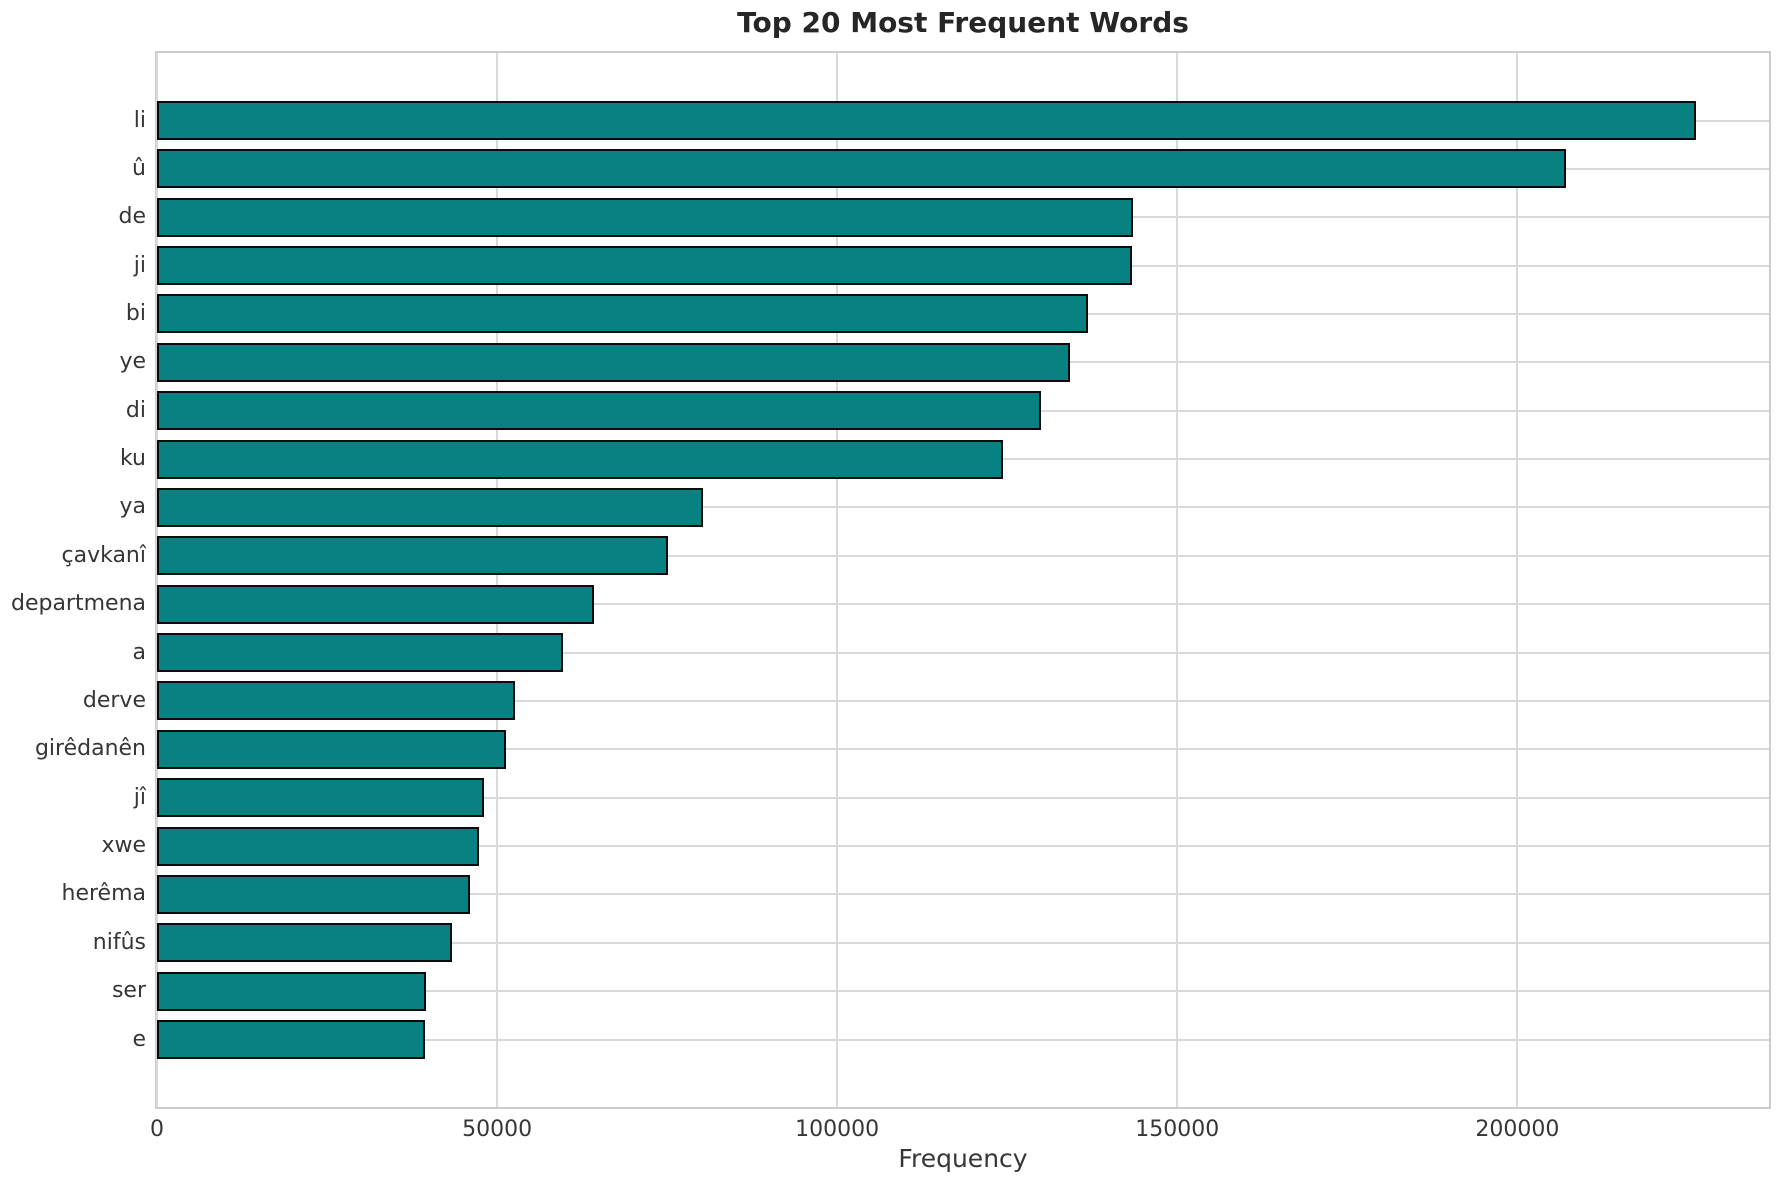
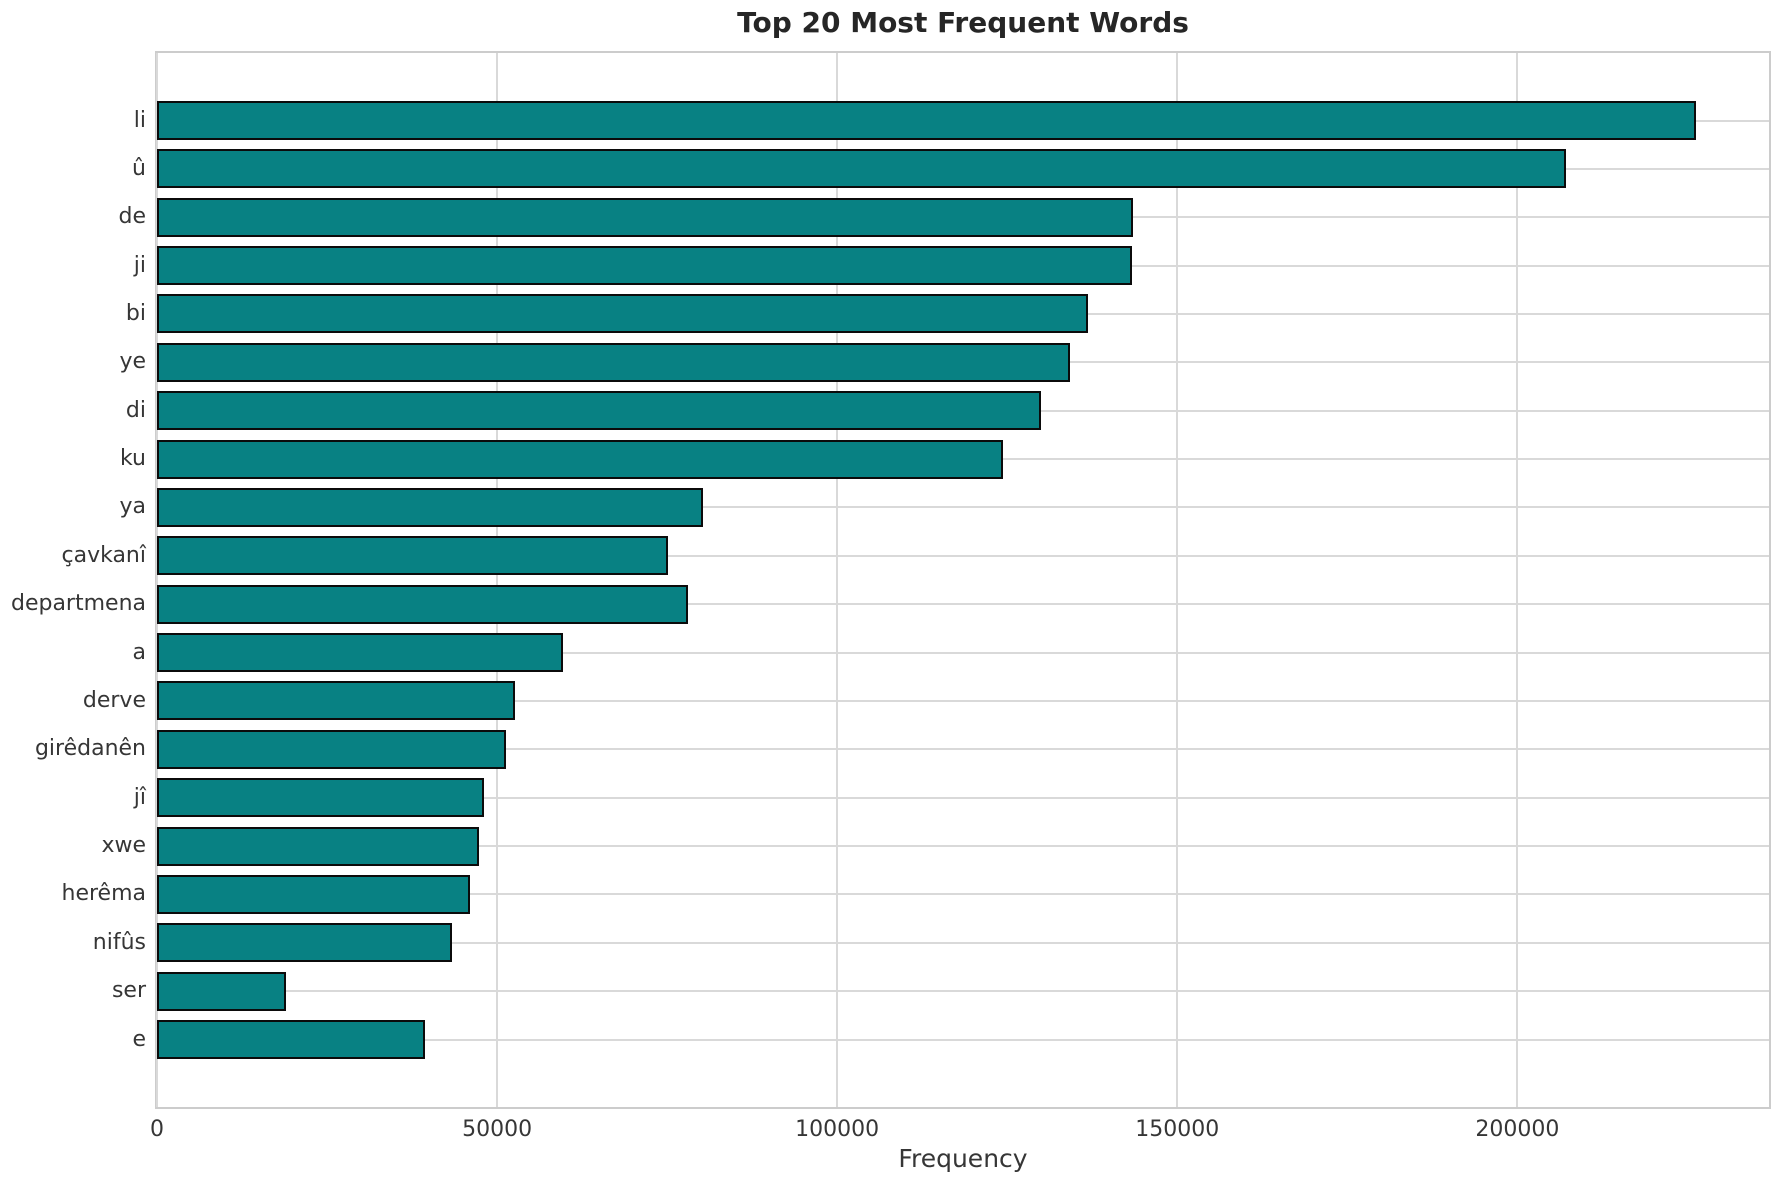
departmena: 64000 -> 78000
ser: 40000 -> 19000
